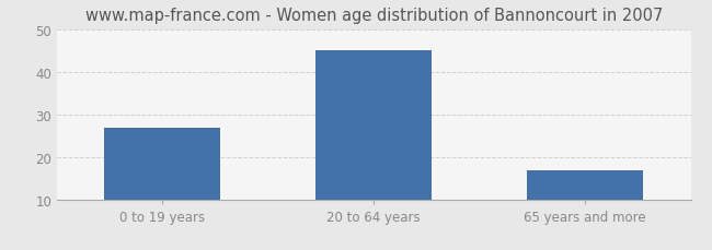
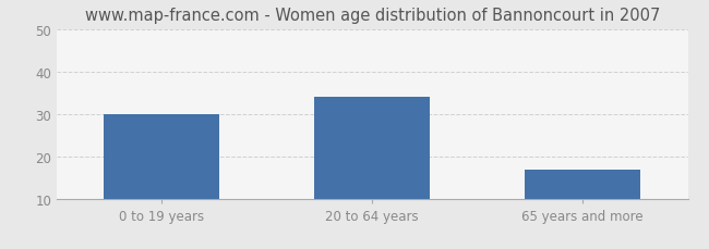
0 to 19 years: 27 -> 30
20 to 64 years: 45 -> 34
